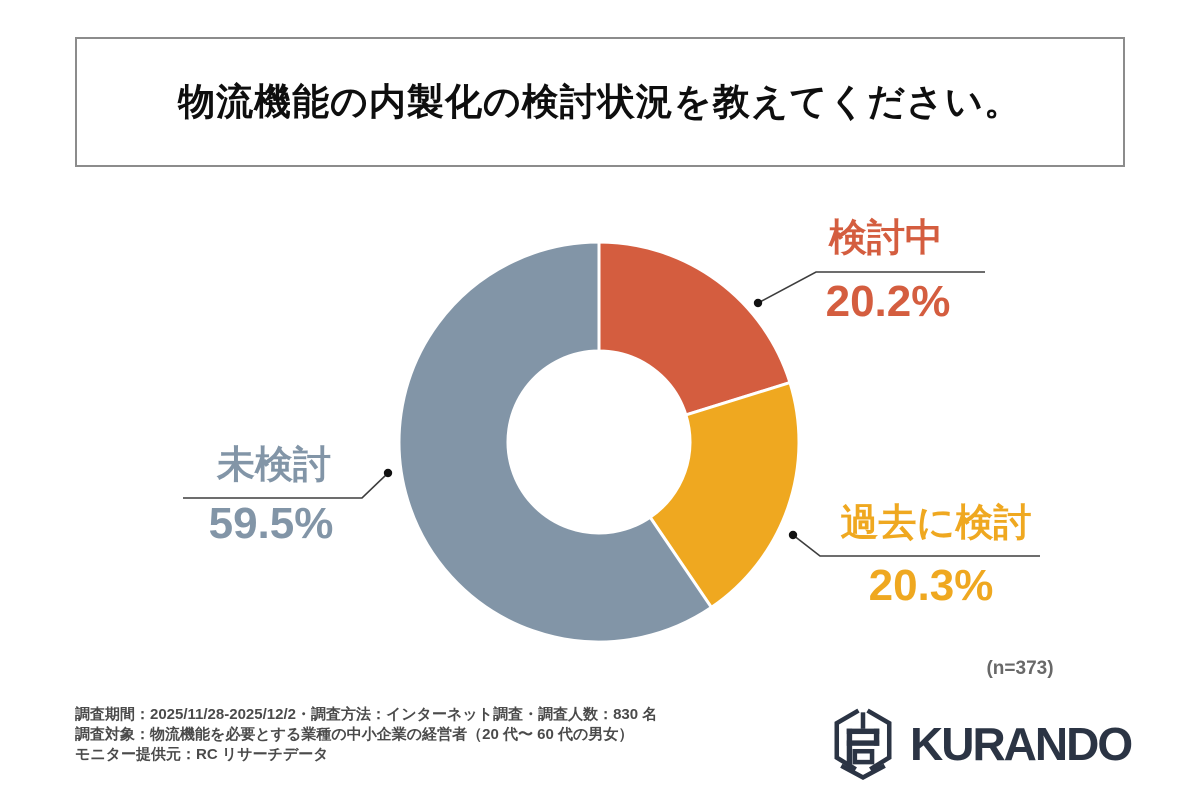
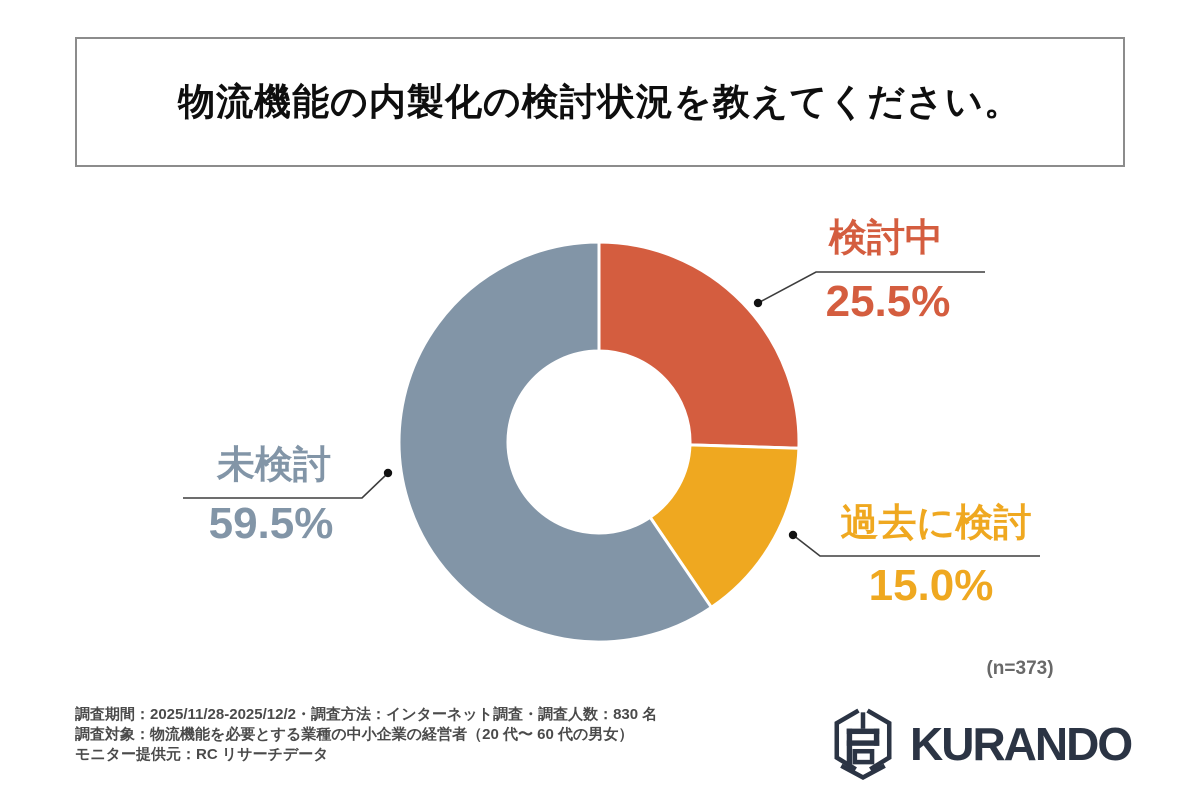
検討中: 20.2% -> 25.5%
過去に検討: 20.3% -> 15.0%
